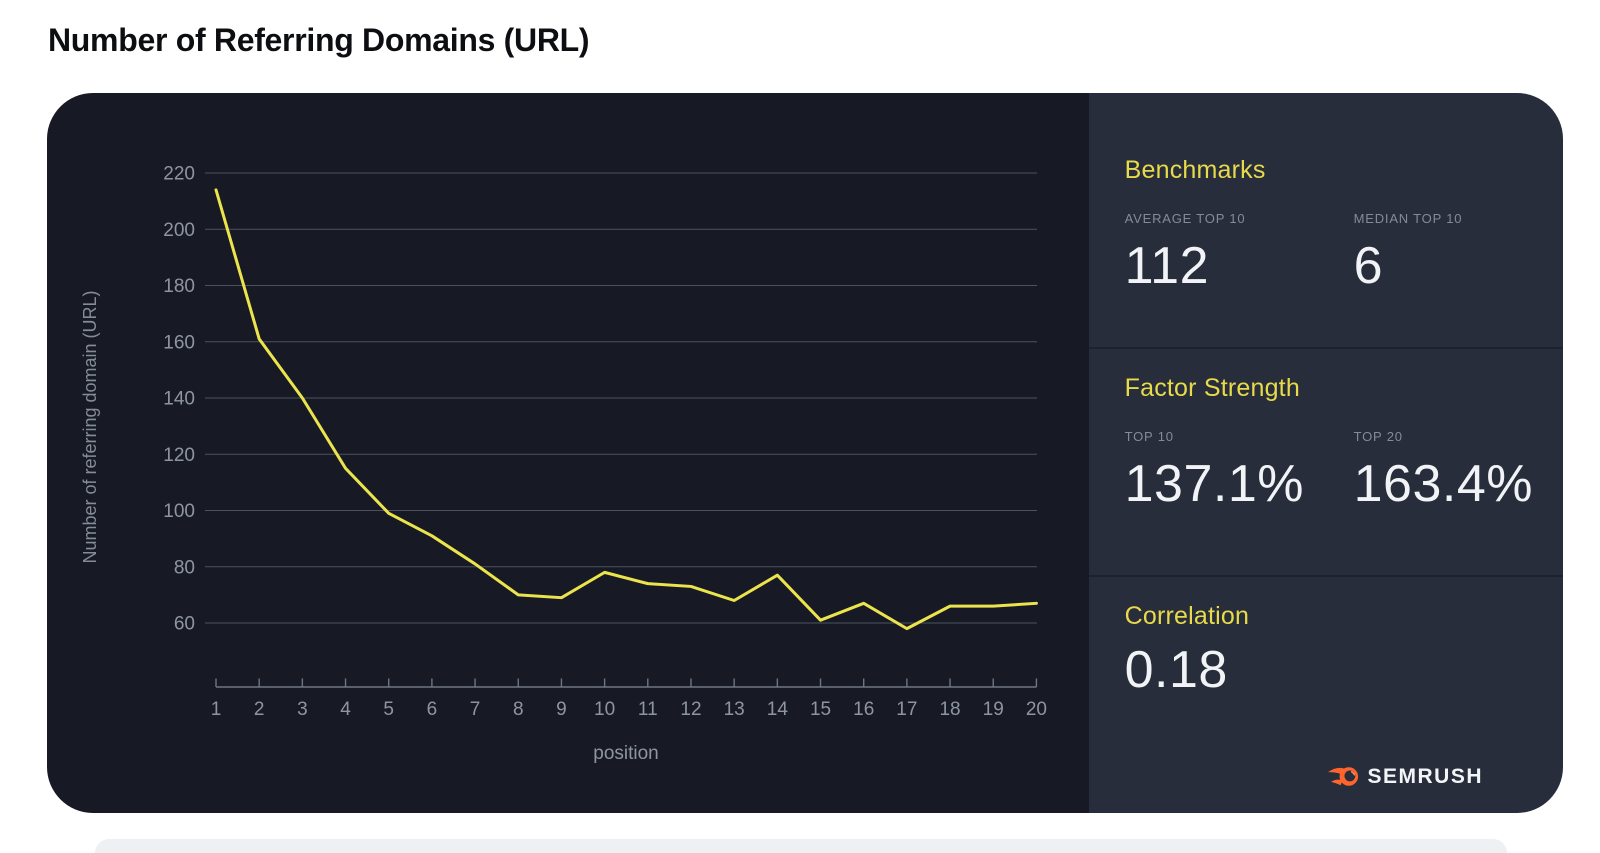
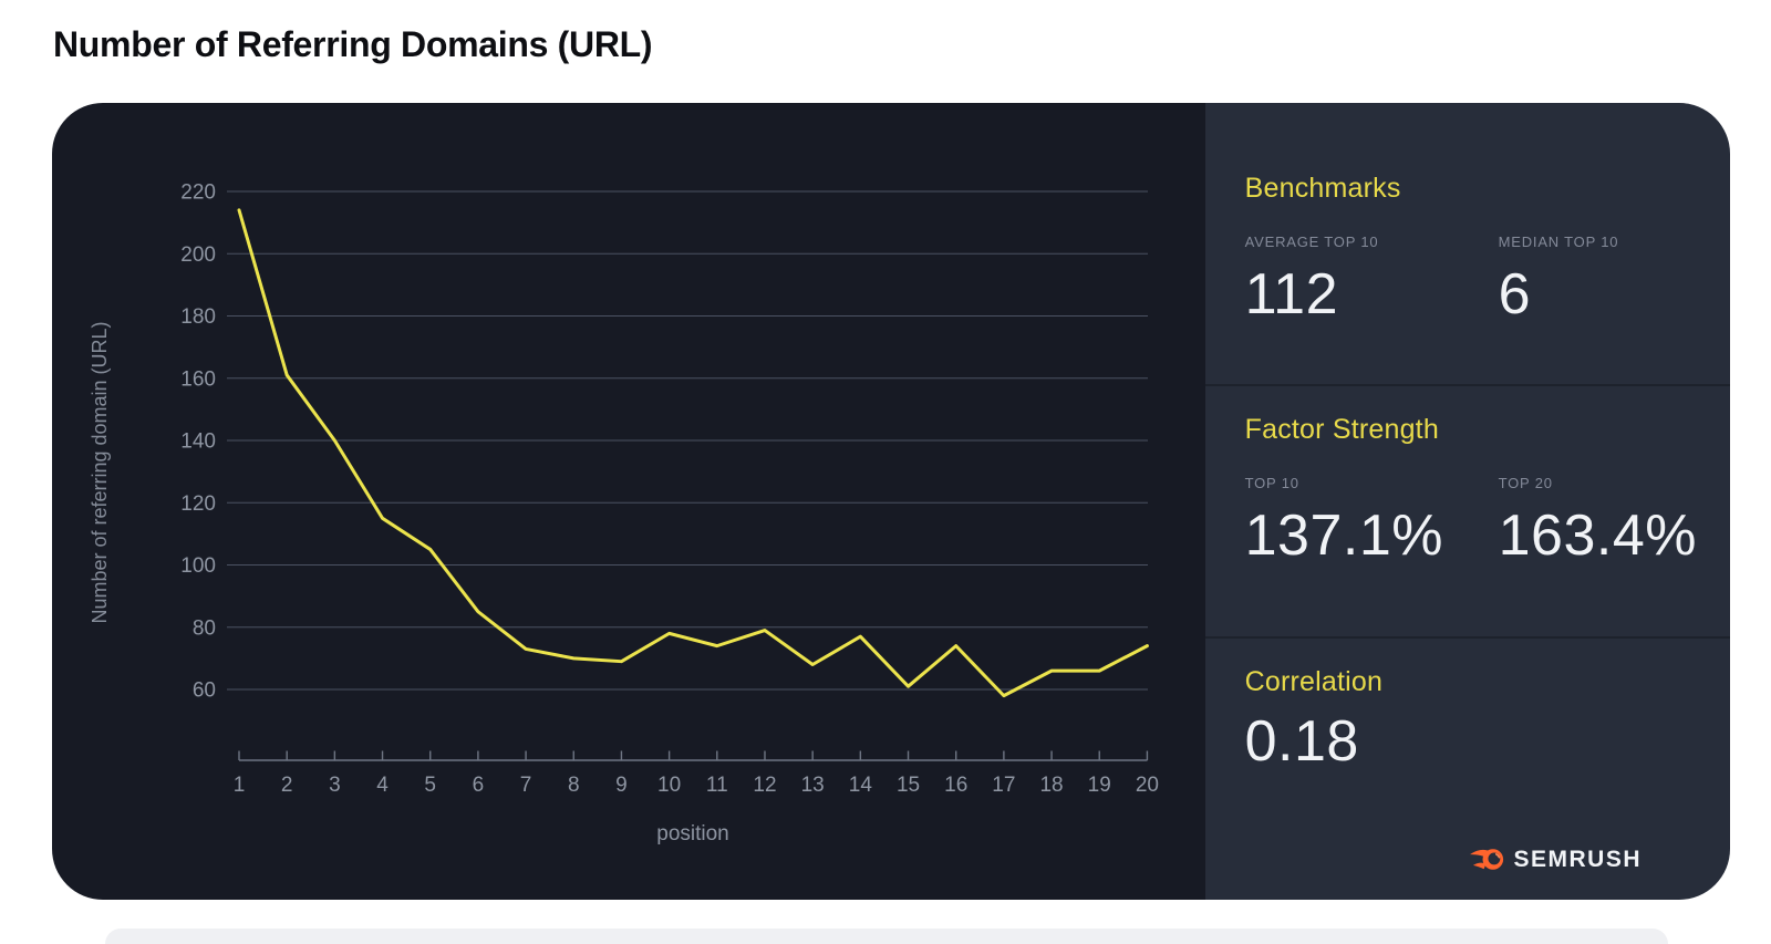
5: 99 -> 105
6: 91 -> 85
7: 81 -> 73
12: 73 -> 79
16: 67 -> 74
20: 67 -> 74
